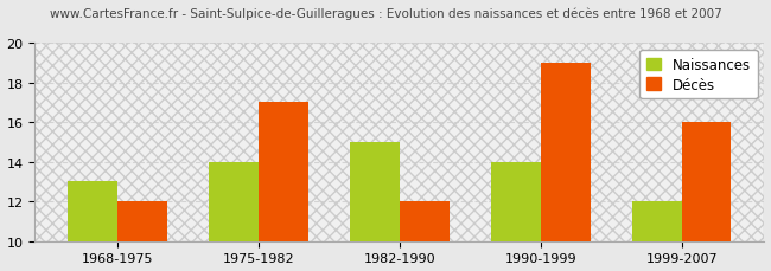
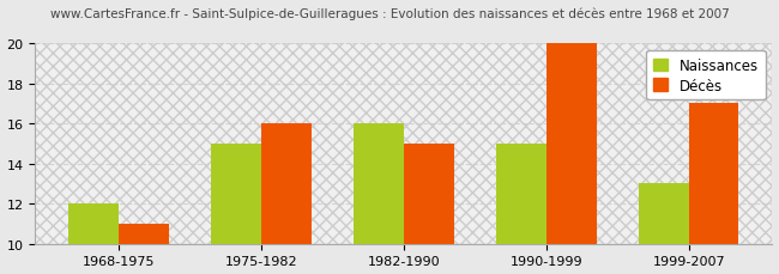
Naissances/1968-1975: 13 -> 12
Décès/1968-1975: 12 -> 11
Naissances/1975-1982: 14 -> 15
Décès/1975-1982: 17 -> 16
Naissances/1982-1990: 15 -> 16
Décès/1982-1990: 12 -> 15
Naissances/1990-1999: 14 -> 15
Décès/1990-1999: 19 -> 20
Naissances/1999-2007: 12 -> 13
Décès/1999-2007: 16 -> 17
